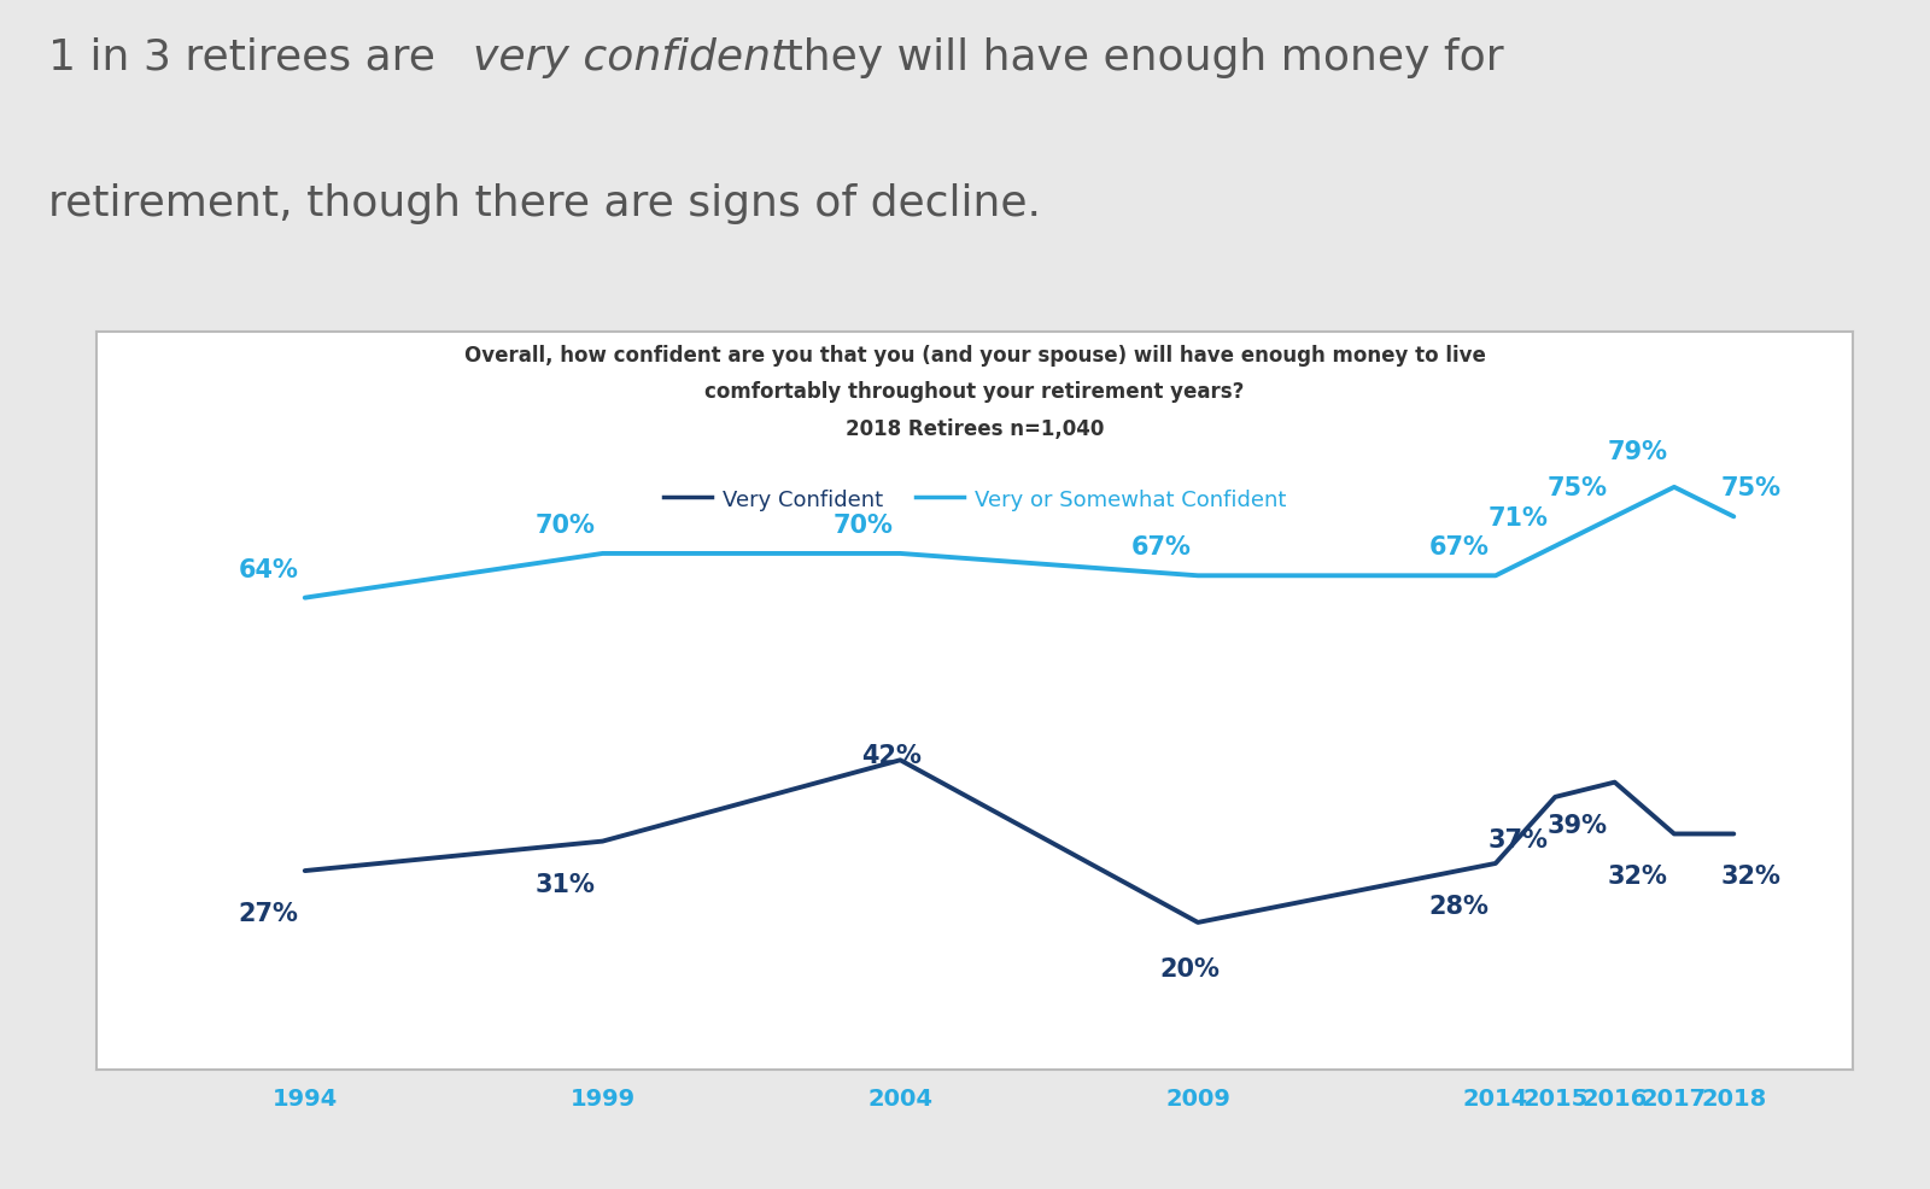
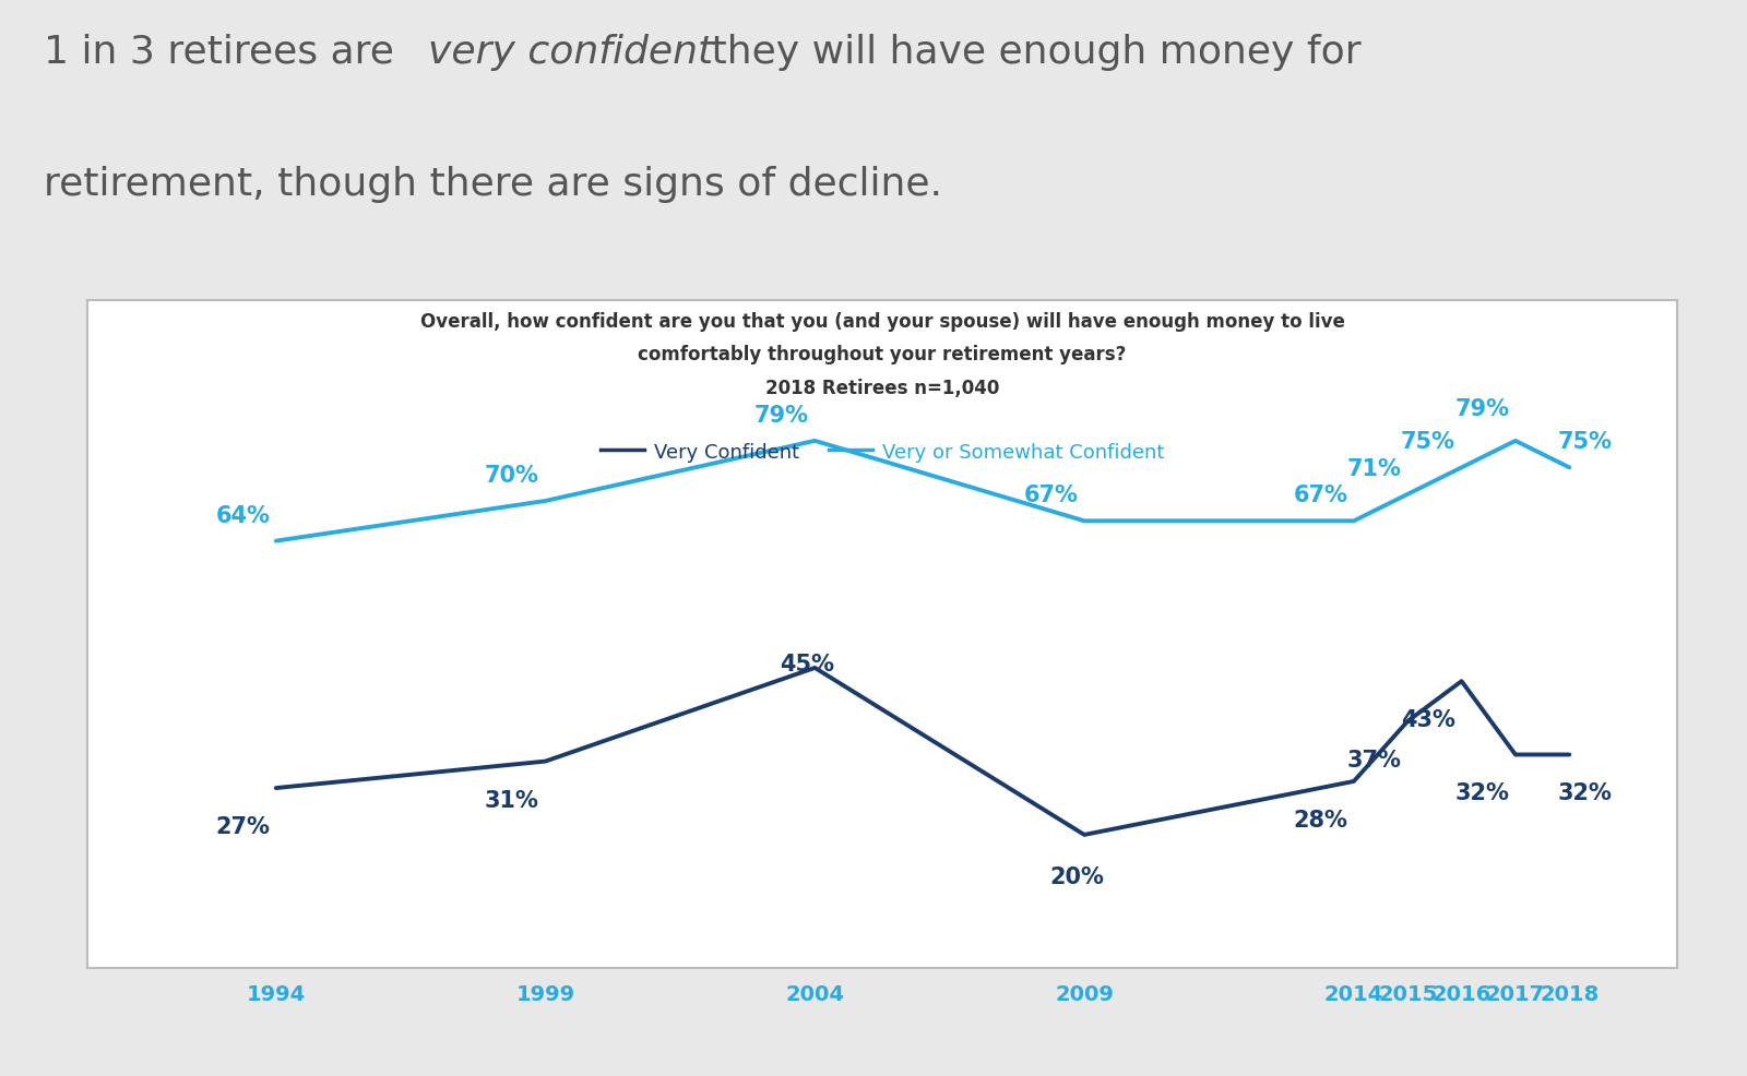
Very Confident/2004: 42% -> 45%
Very or Somewhat Confident/2004: 70% -> 79%
Very Confident/2016: 39% -> 43%
